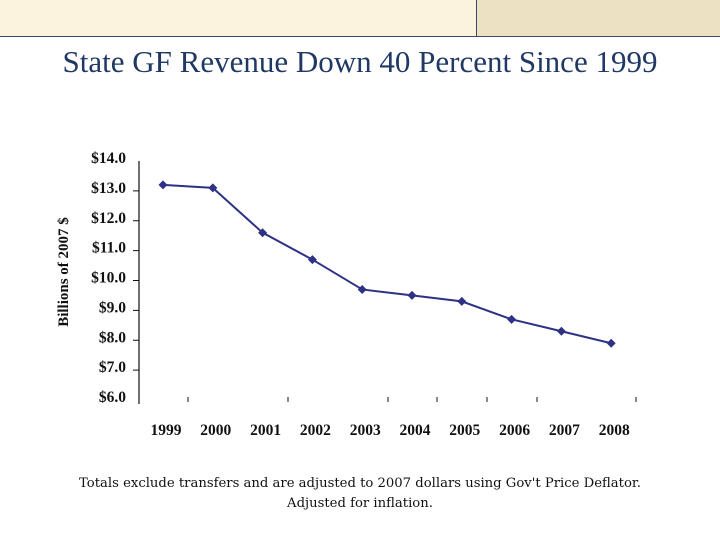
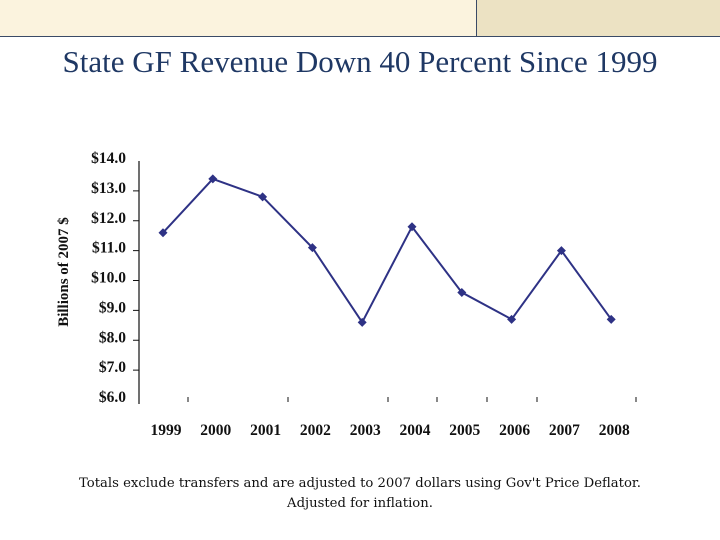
1999: $13.1 -> $11.5
2000: $13.0 -> $13.3
2001: $11.5 -> $12.7
2002: $10.6 -> $11.0
2003: $9.6 -> $8.5
2004: $9.4 -> $11.7
2005: $9.2 -> $9.5
2007: $8.2 -> $10.9
2008: $7.8 -> $8.6
